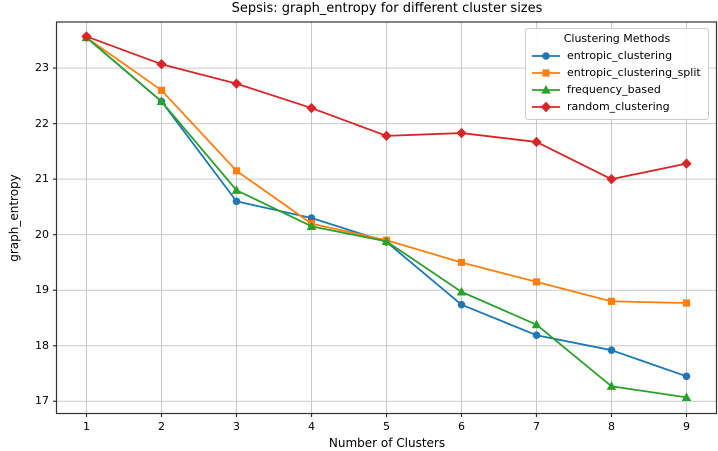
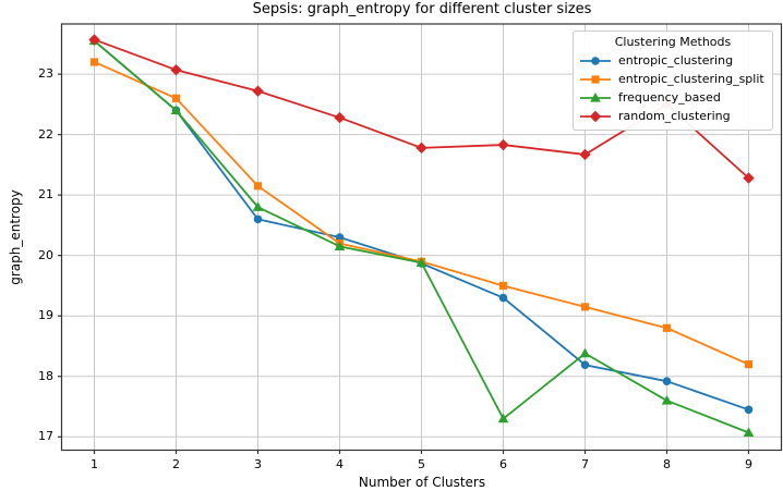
entropic_clustering_split/1: 23.6 -> 23.2
entropic_clustering/6: 18.7 -> 19.3
frequency_based/6: 19.0 -> 17.3
frequency_based/8: 17.3 -> 17.6
random_clustering/8: 21.0 -> 22.5
entropic_clustering_split/9: 18.8 -> 18.2
